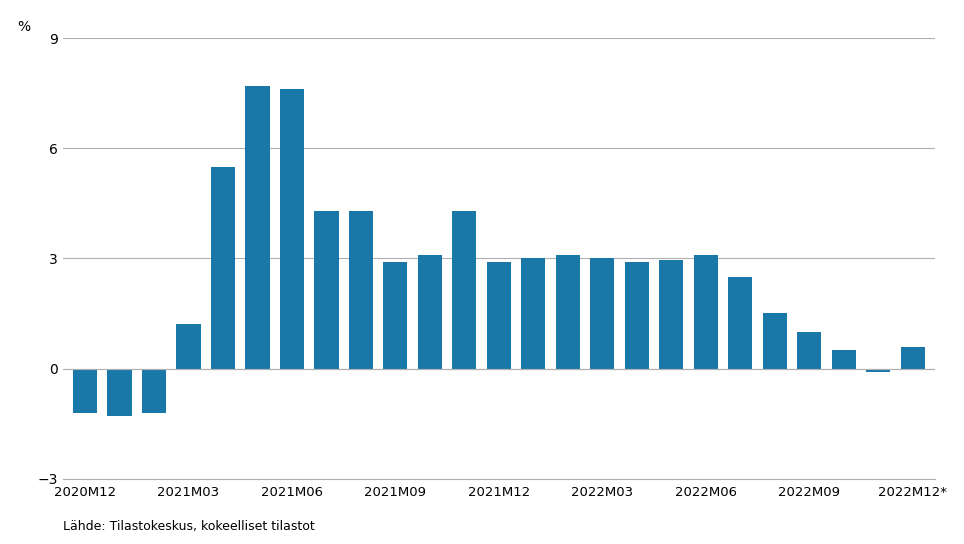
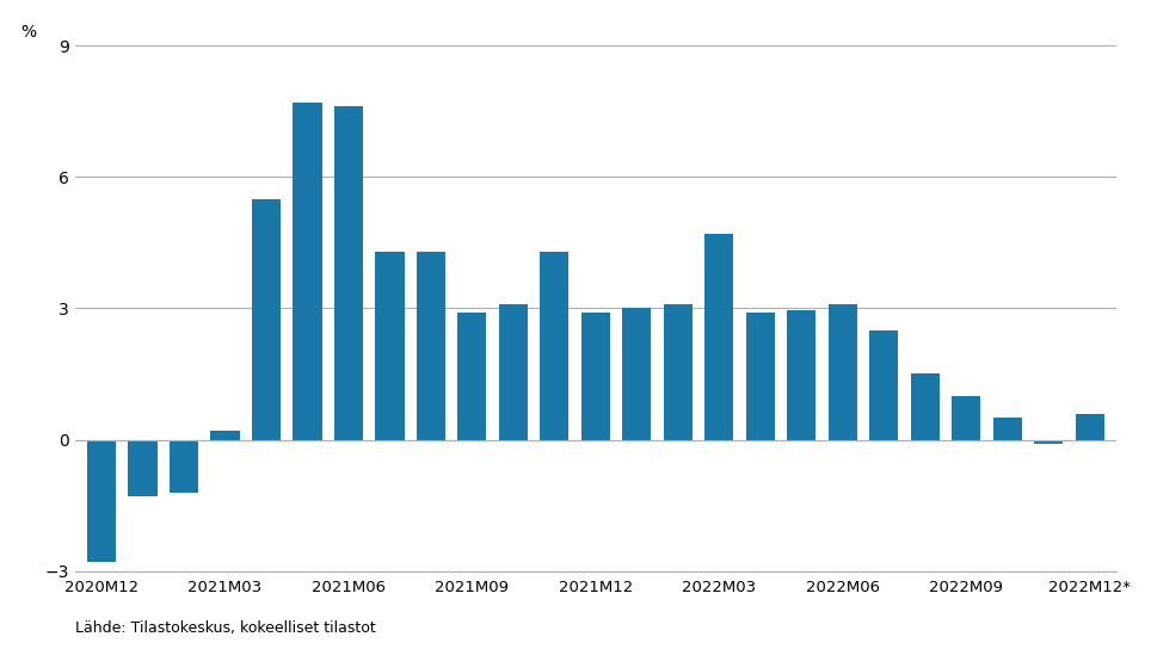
2020M12: -1.20 -> -2.80
2021M03: 1.20 -> 0.20
2022M03: 3.00 -> 4.70
